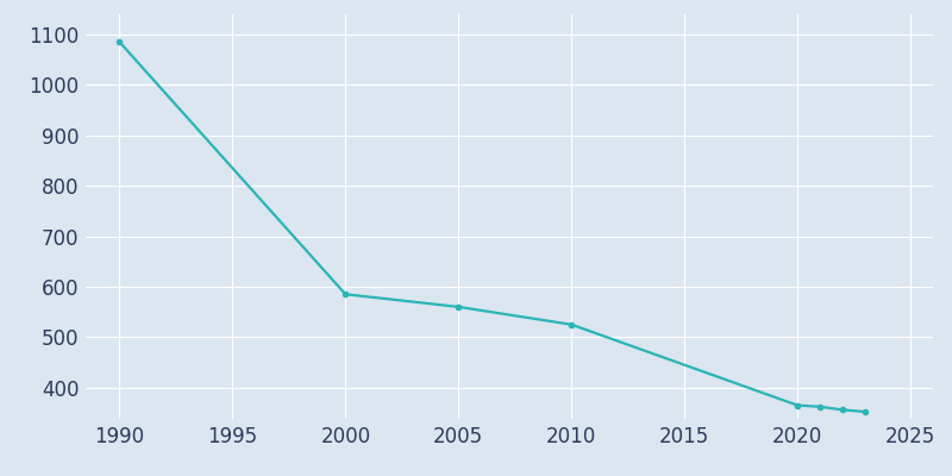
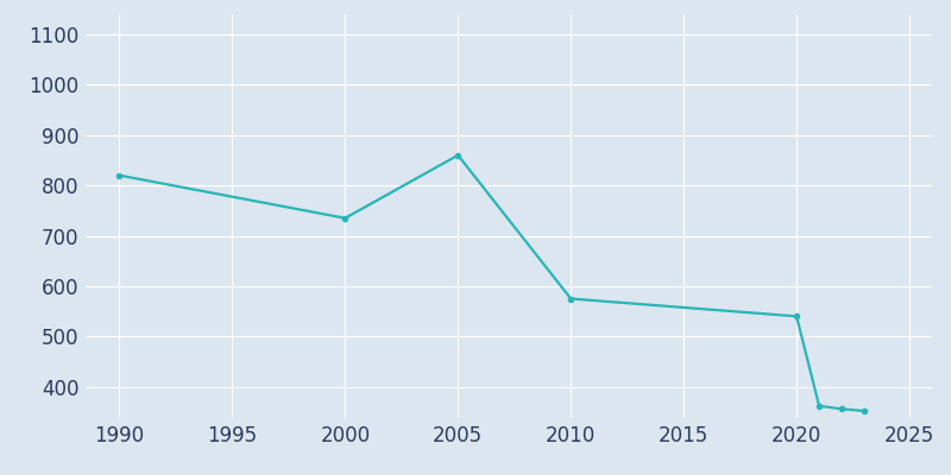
1990: 1085 -> 820
2000: 585 -> 735
2005: 560 -> 860
2010: 525 -> 575
2020: 365 -> 540
